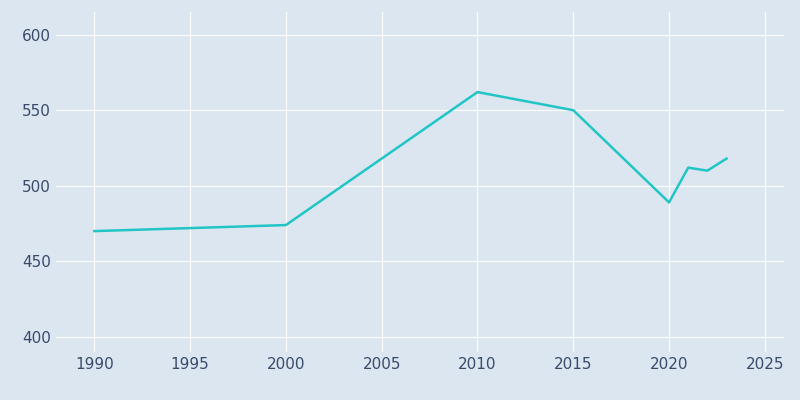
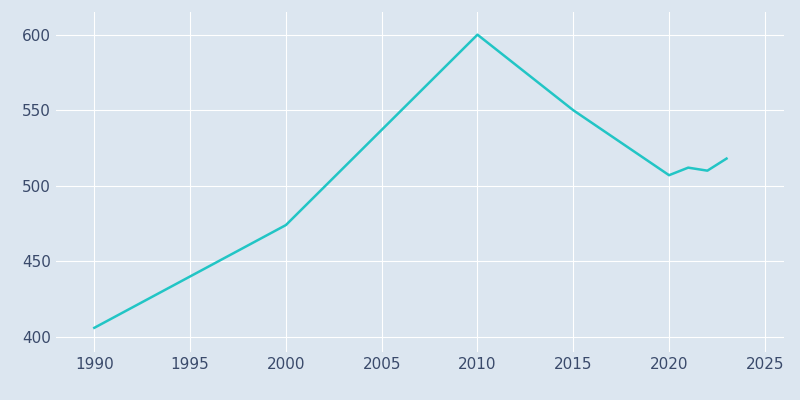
1990: 470 -> 406
2010: 562 -> 600
2020: 489 -> 507
